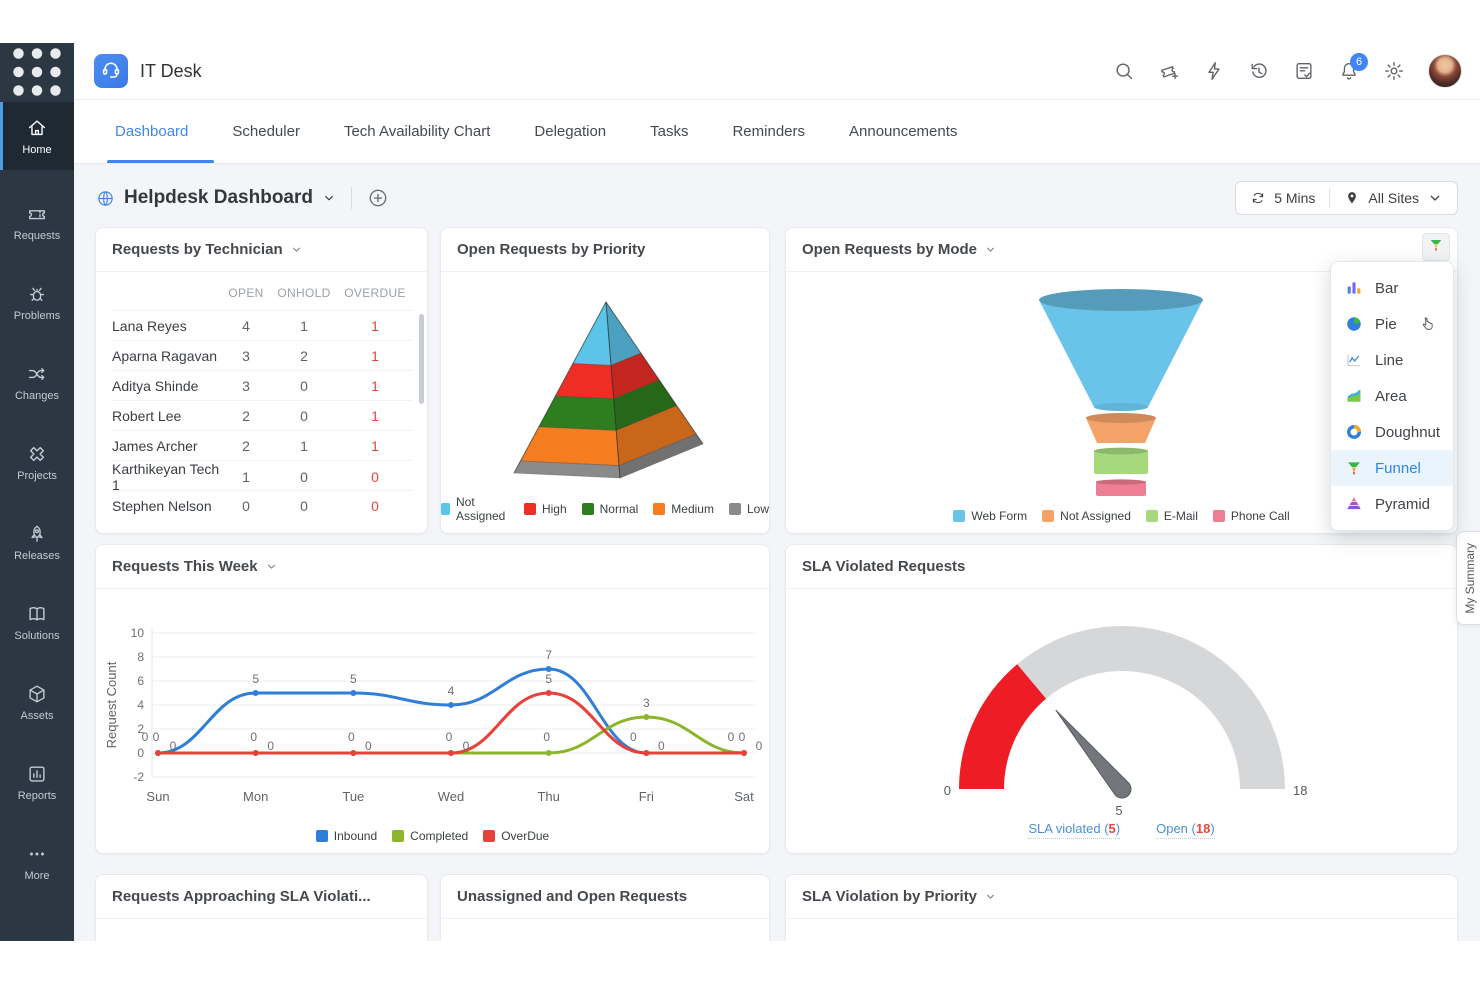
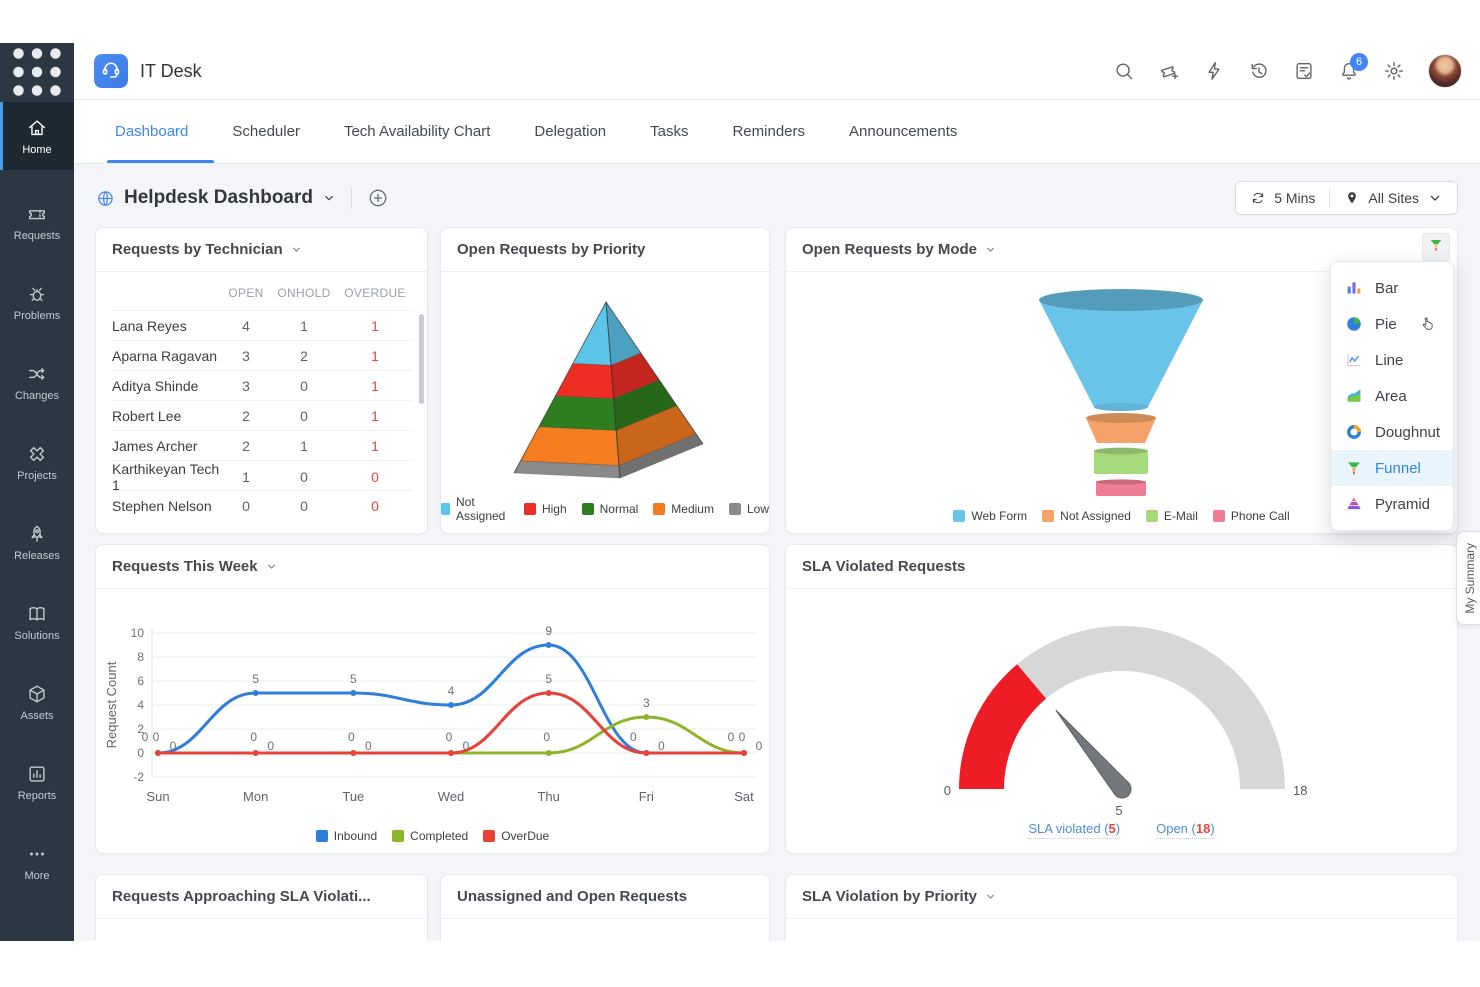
Requests This Week/Inbound/Thu: 7 -> 9
